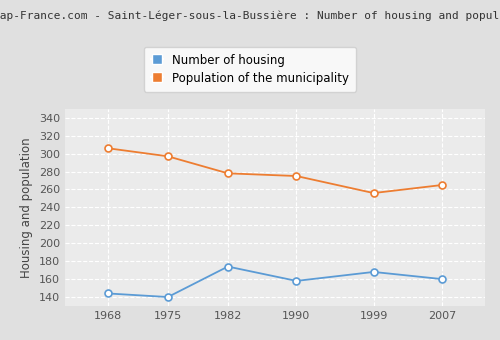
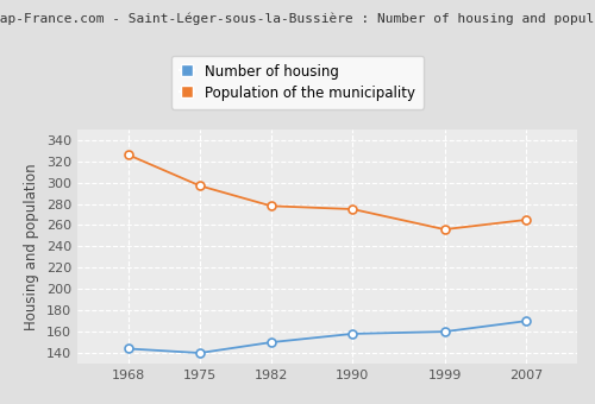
Population of the municipality/1968: 306 -> 326
Number of housing/1982: 174 -> 150
Number of housing/1999: 168 -> 160
Number of housing/2007: 160 -> 170
